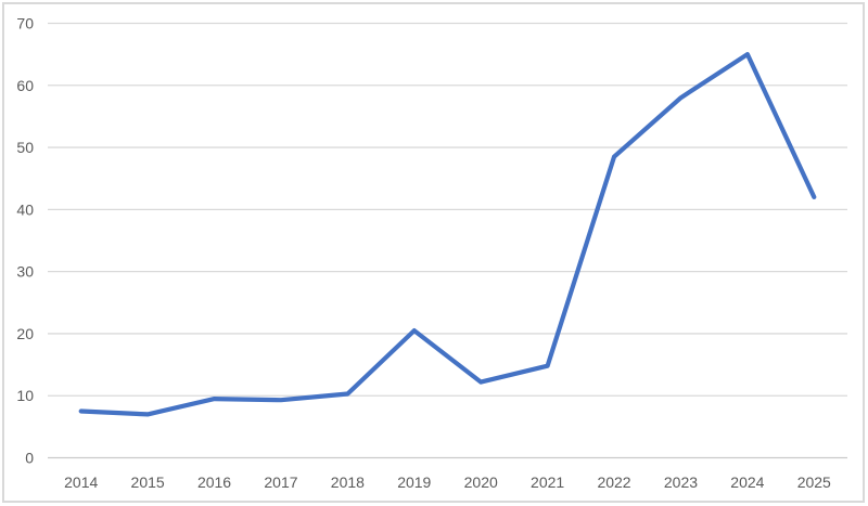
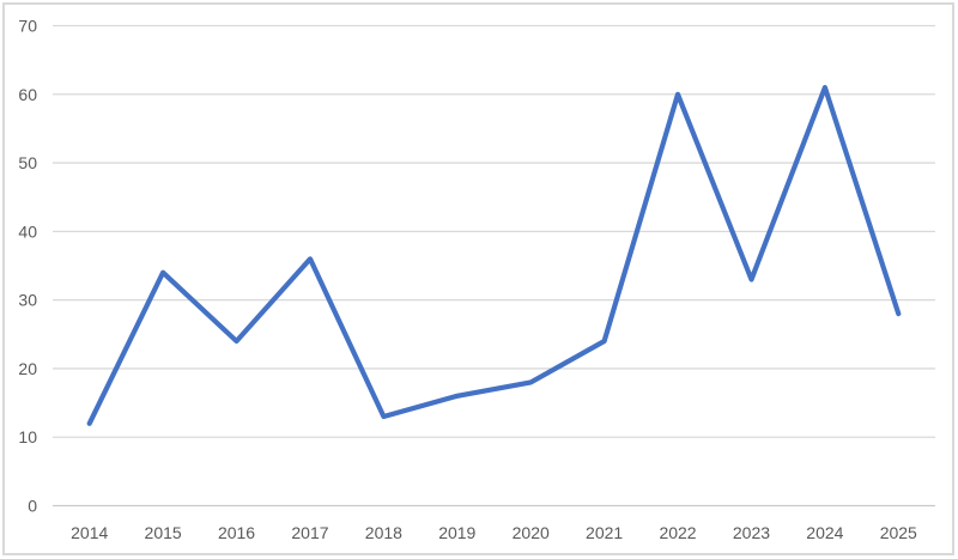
2014: 8 -> 12
2015: 7 -> 34
2016: 10 -> 24
2017: 9 -> 36
2018: 10 -> 13
2019: 20 -> 16
2020: 12 -> 18
2021: 15 -> 24
2022: 48 -> 60
2023: 58 -> 33
2024: 65 -> 61
2025: 42 -> 28
